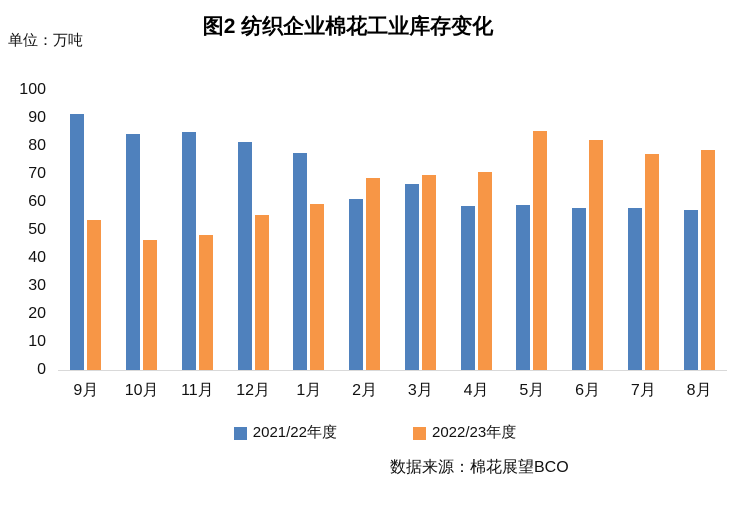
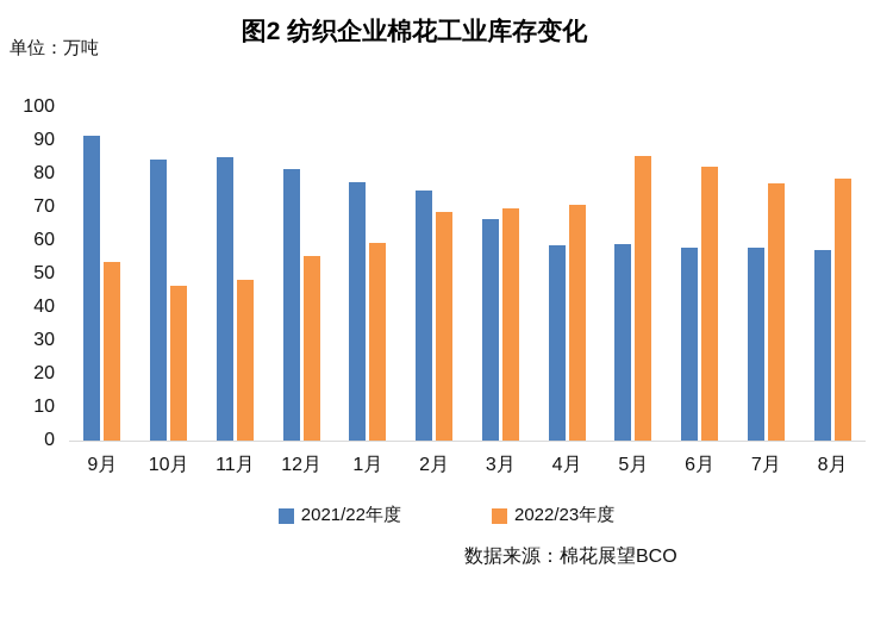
2021/22年度/2月: 61 -> 75
